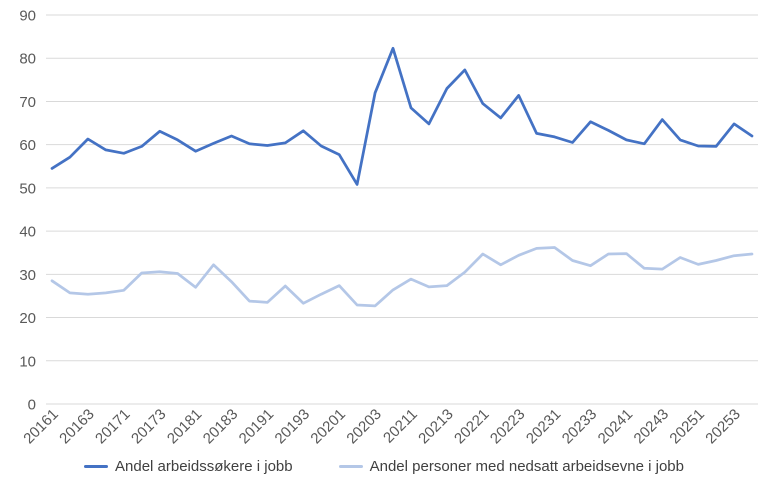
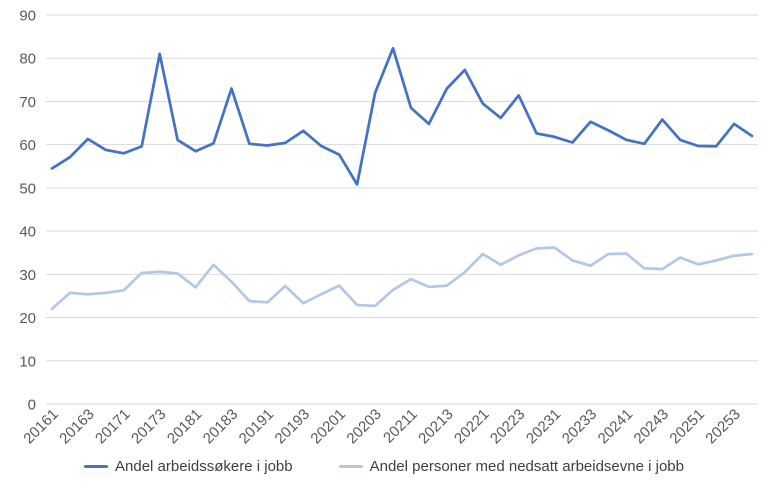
Andel personer med nedsatt arbeidsevne i jobb/20161: 28 -> 22
Andel arbeidssøkere i jobb/20173: 63 -> 81
Andel arbeidssøkere i jobb/20183: 62 -> 73
